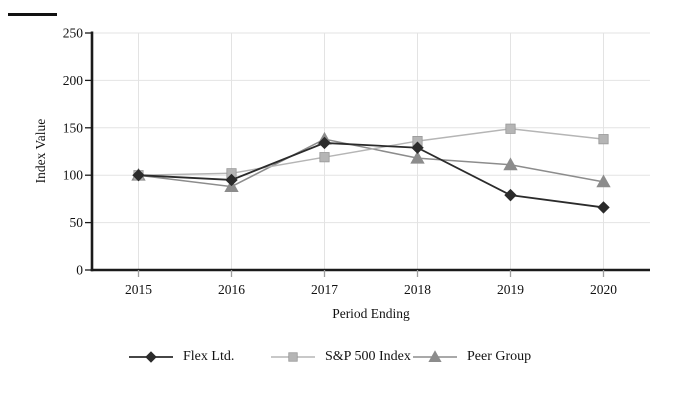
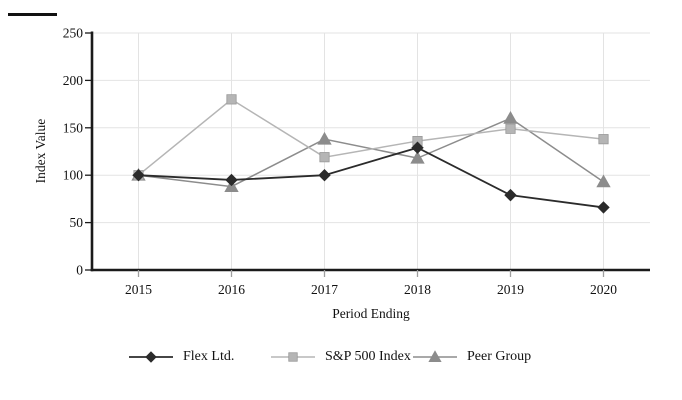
S&P 500 Index/2016: 100 -> 180
Flex Ltd./2017: 130 -> 100
Peer Group/2019: 110 -> 160
